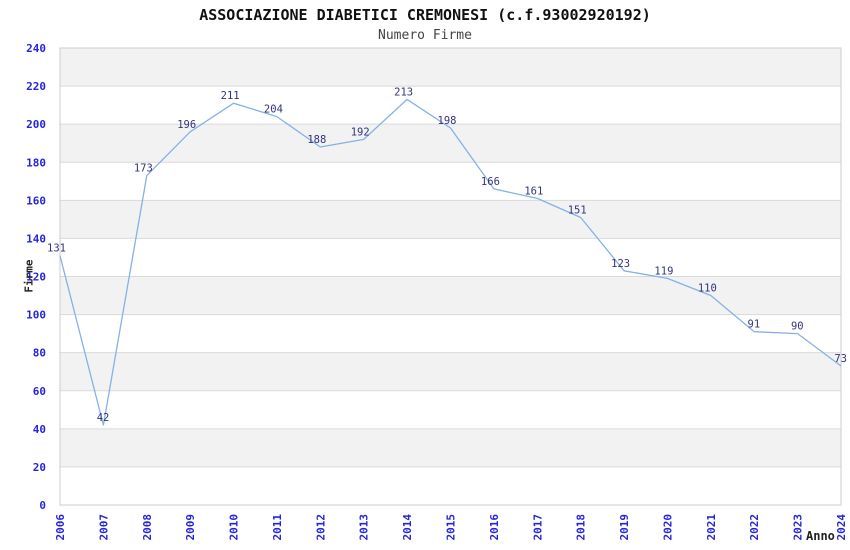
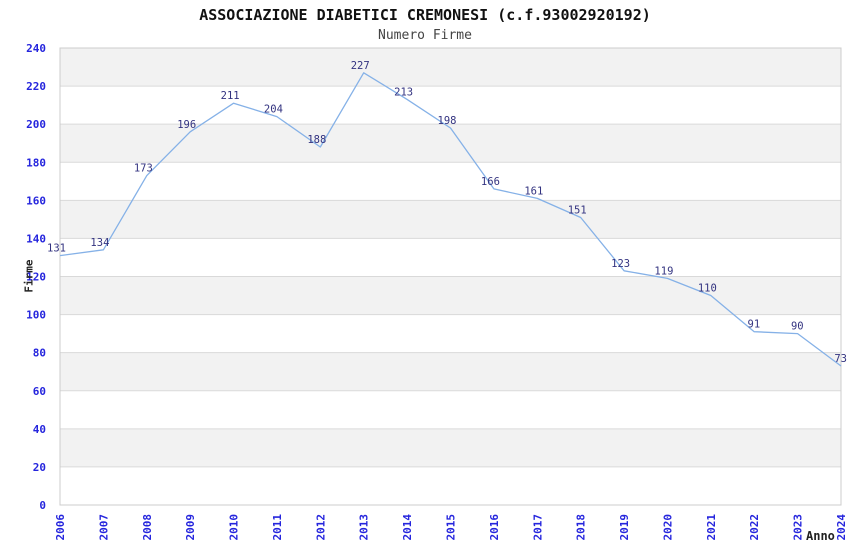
2007: 42 -> 134
2013: 192 -> 227
